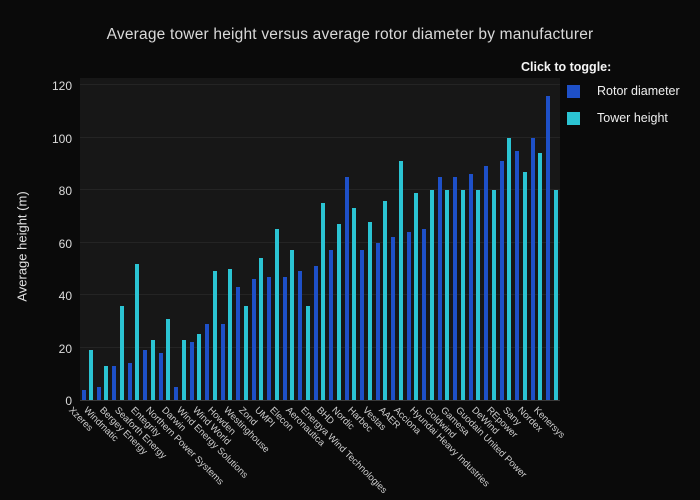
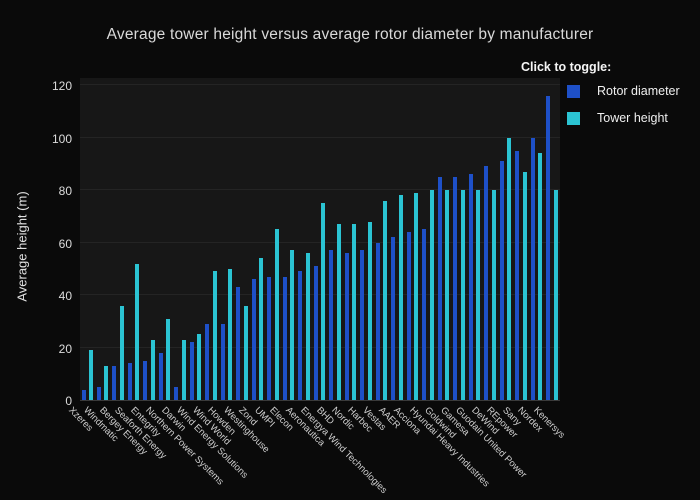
Rotor diameter/Entegrity: 19 -> 15
Tower height/Aeronautica: 36 -> 56
Rotor diameter/Nordic: 85 -> 56
Tower height/Nordic: 73 -> 67
Tower height/AAER: 91 -> 78
